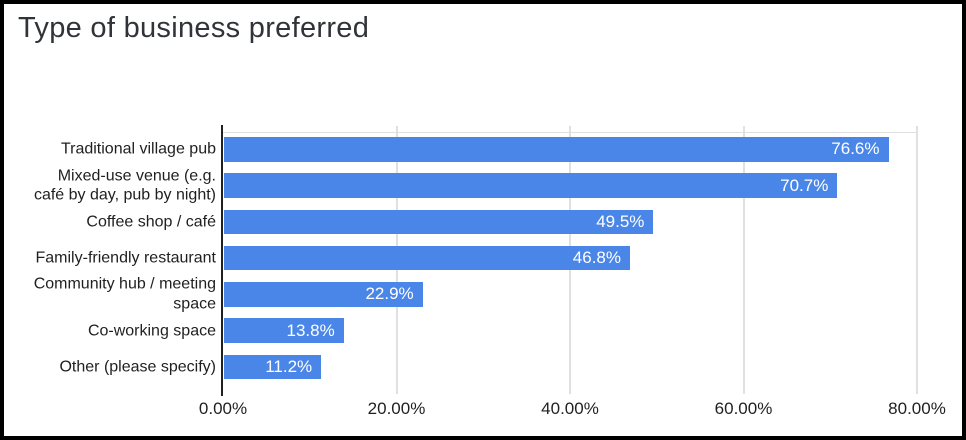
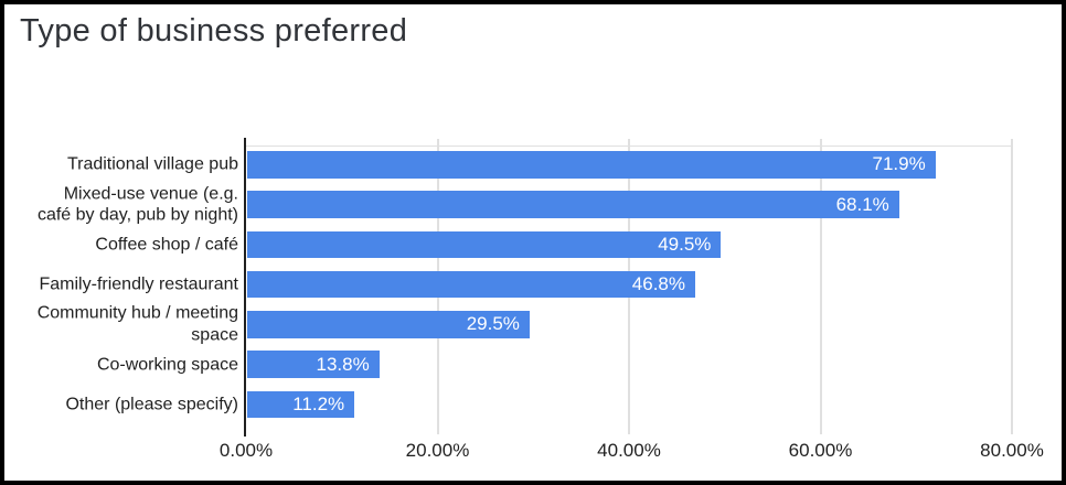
Traditional village pub: 76.6% -> 71.9%
Mixed-use venue (e.g. café by day, pub by night): 70.7% -> 68.1%
Community hub / meeting space: 22.9% -> 29.5%
